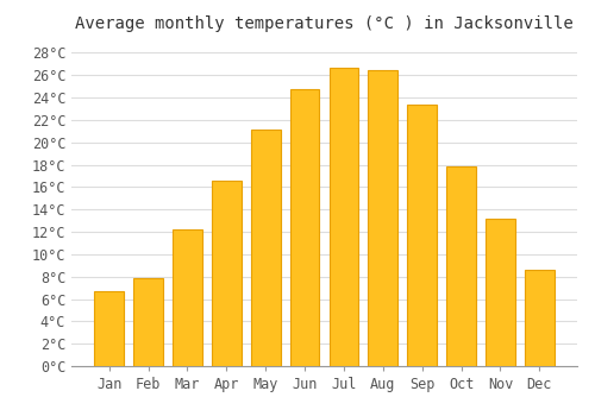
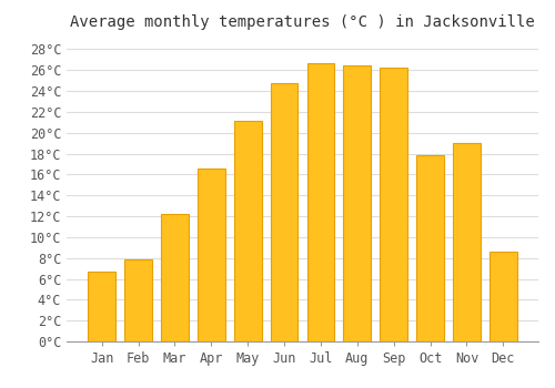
Sep: 23.4°C -> 26.2°C
Nov: 13.2°C -> 19.0°C
